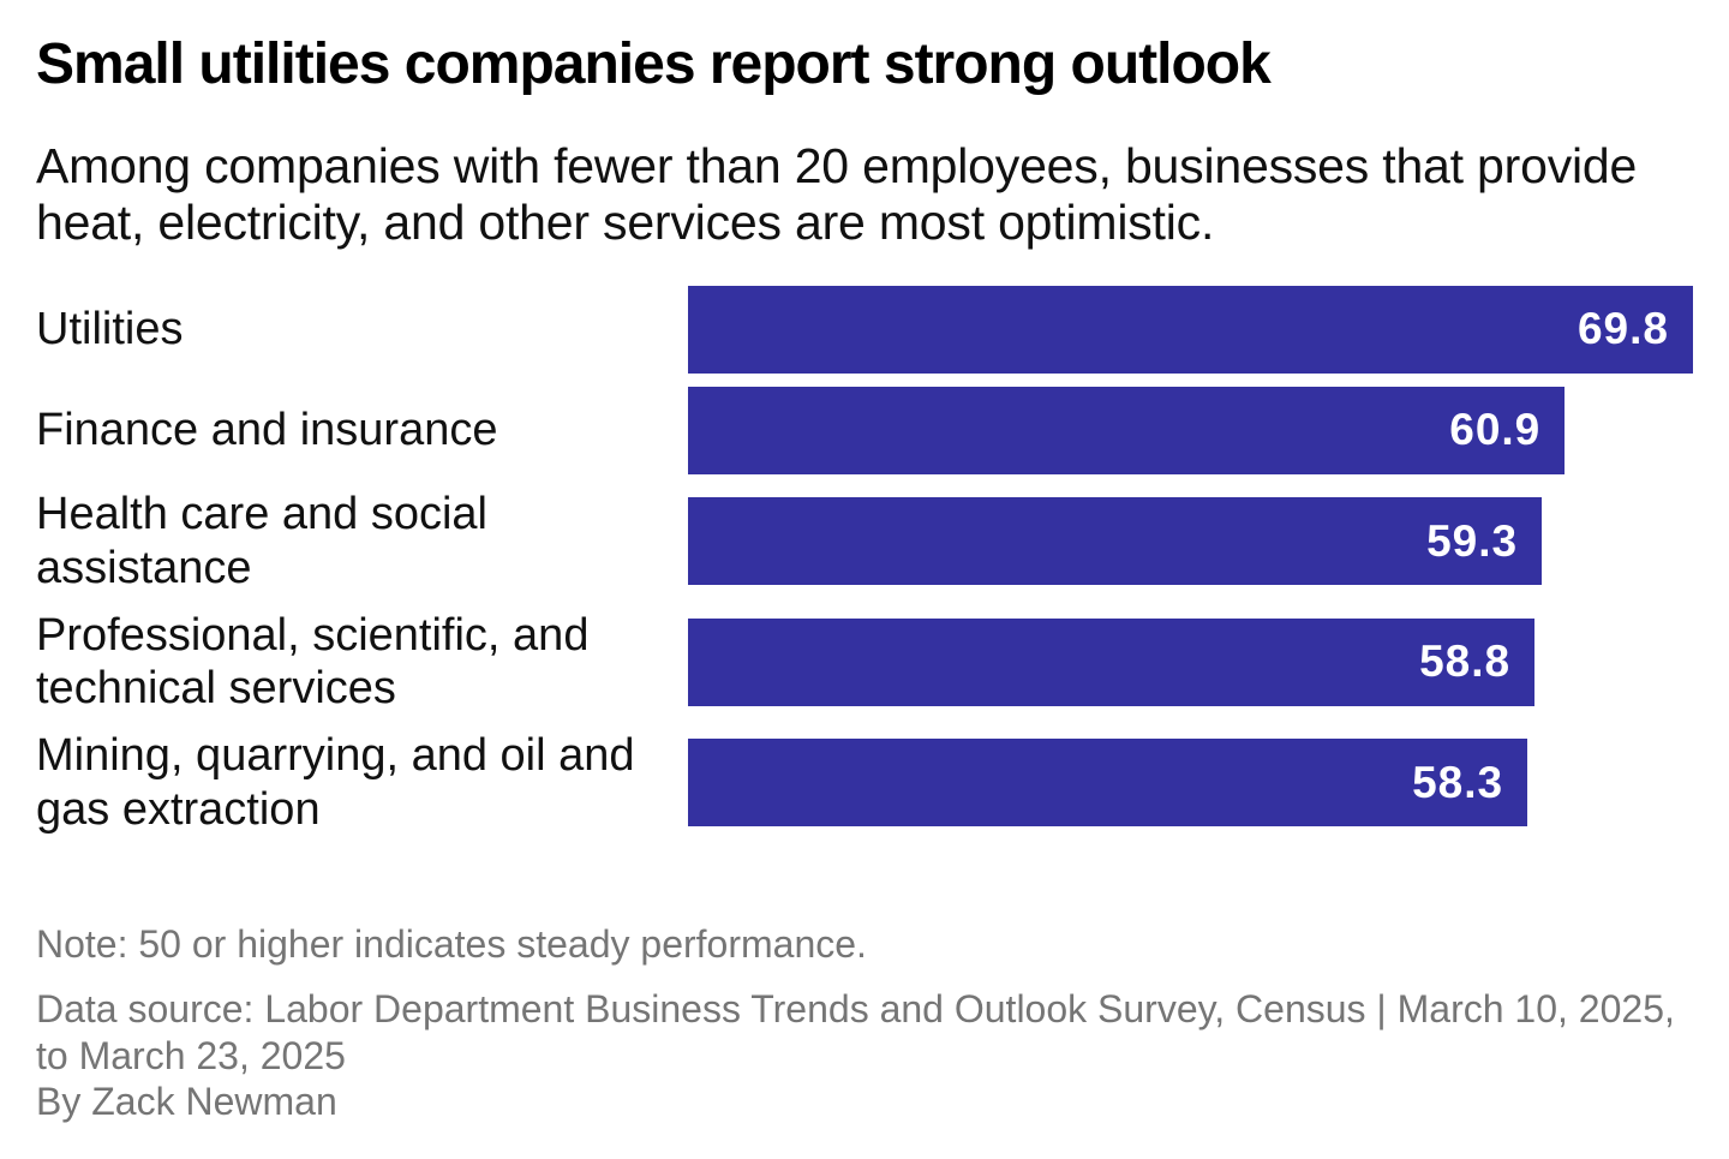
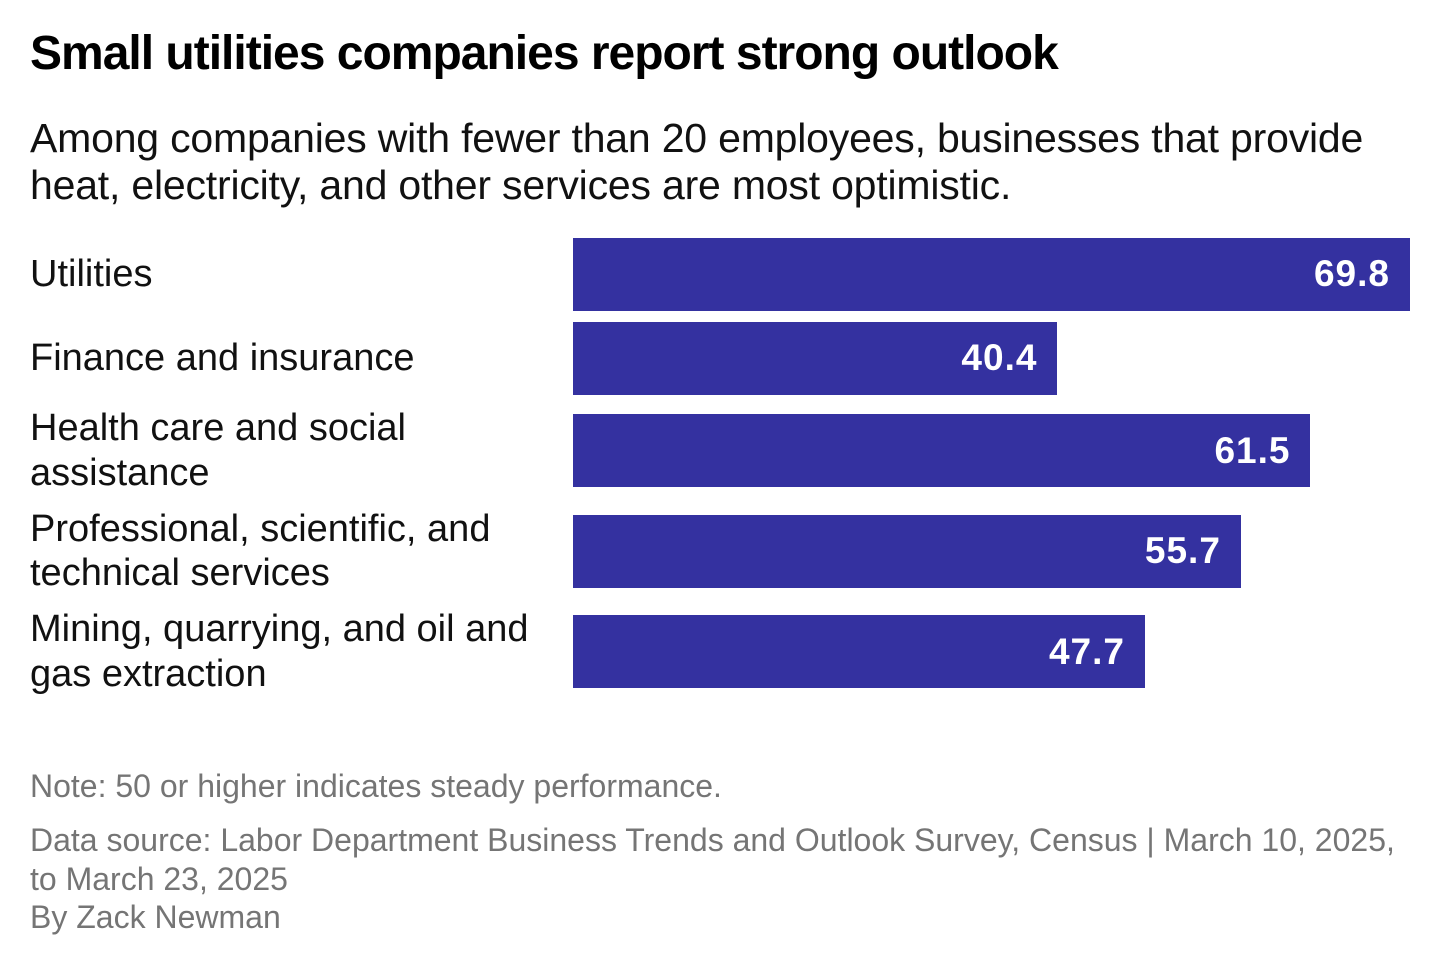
Finance and insurance: 60.9 -> 40.4
Health care and social assistance: 59.3 -> 61.5
Professional, scientific, and technical services: 58.8 -> 55.7
Mining, quarrying, and oil and gas extraction: 58.3 -> 47.7
